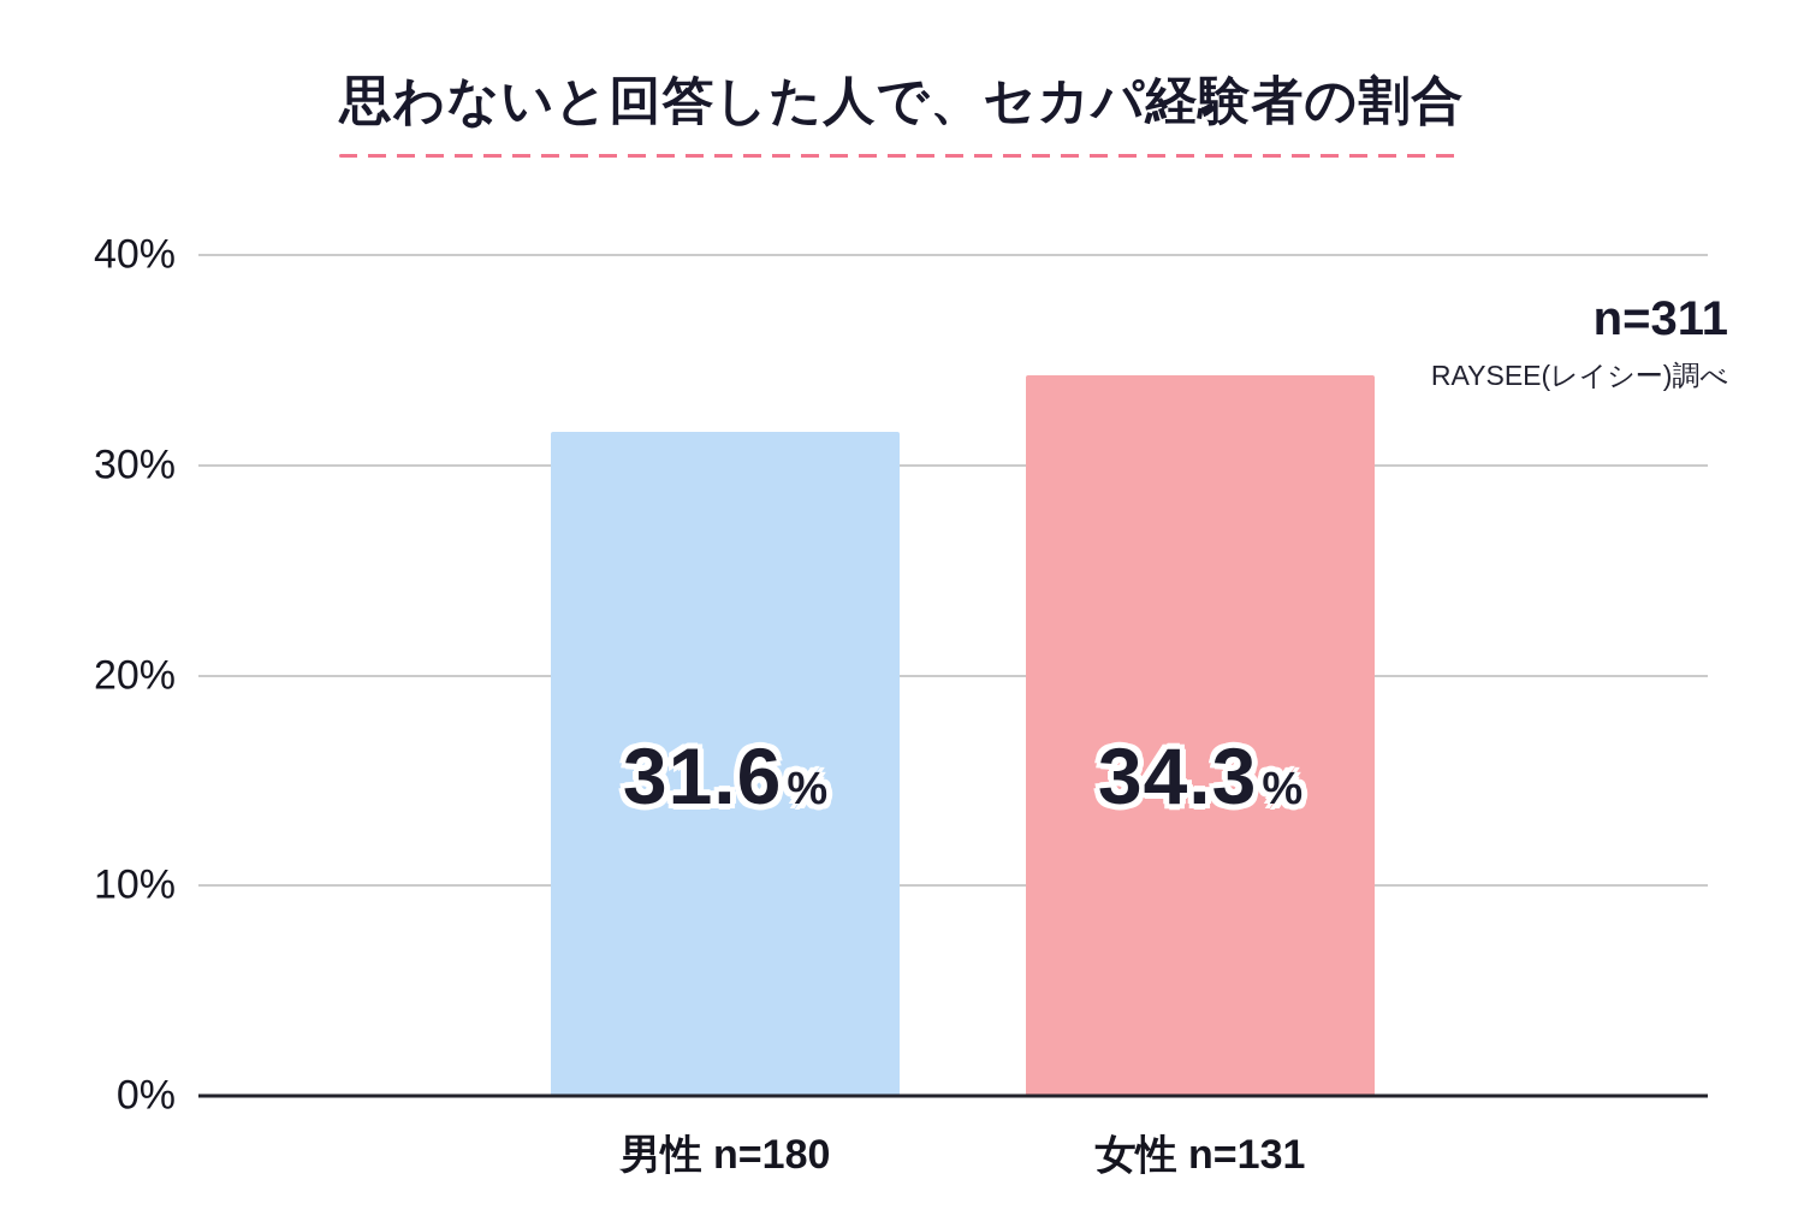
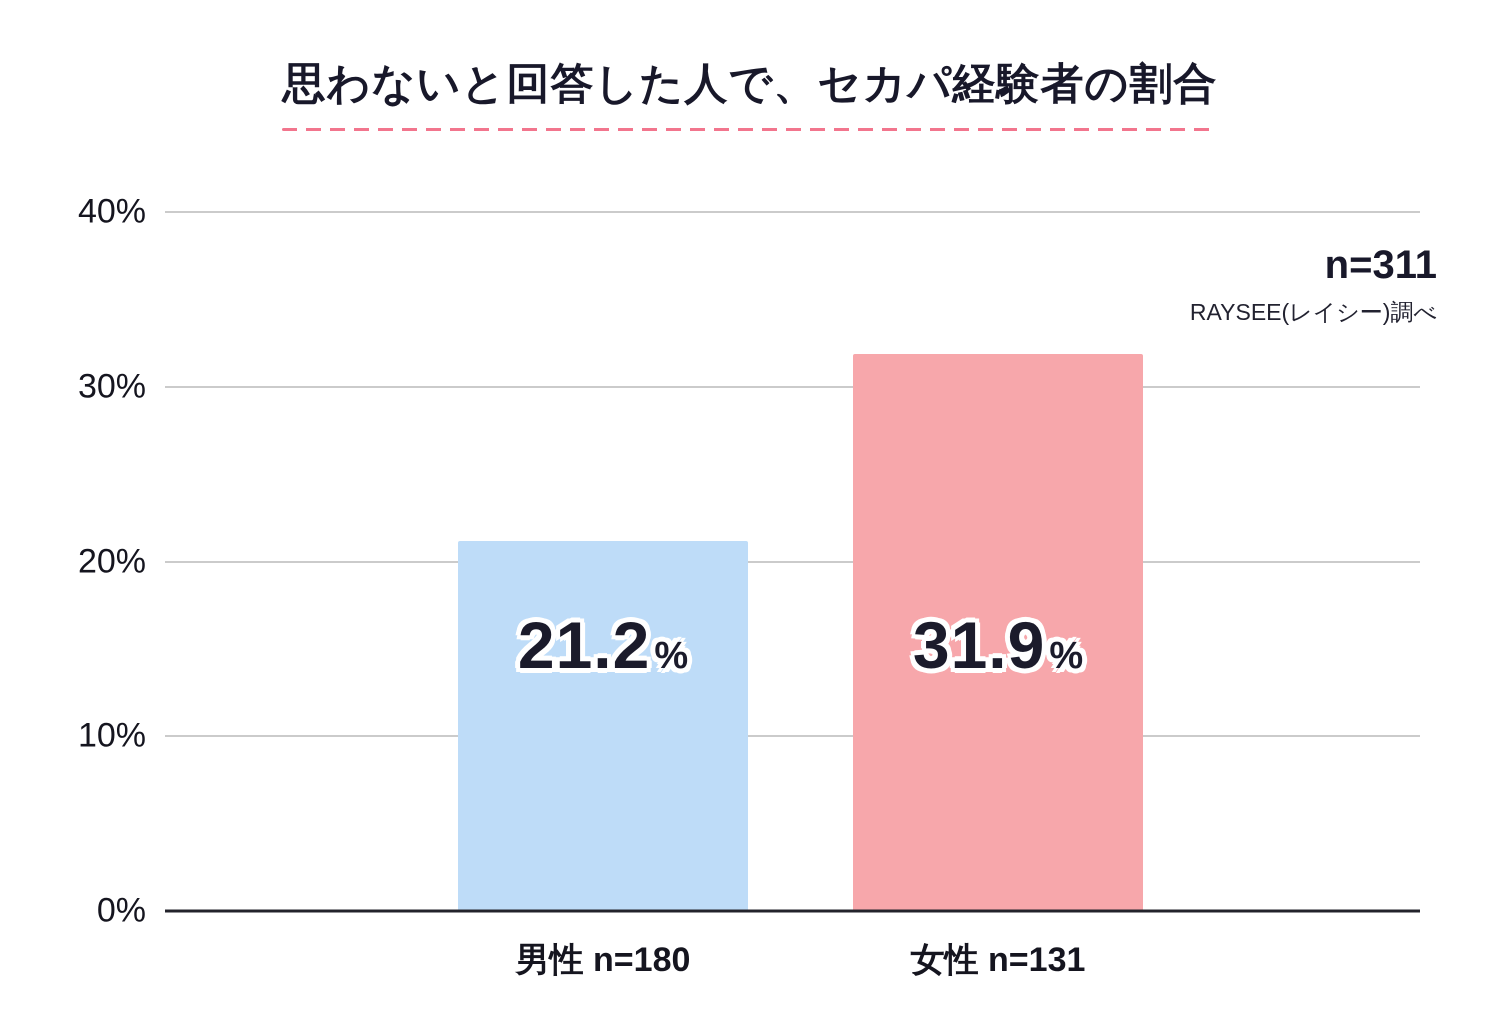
男性 n=180: 31.6 -> 21.2
女性 n=131: 34.3 -> 31.9
